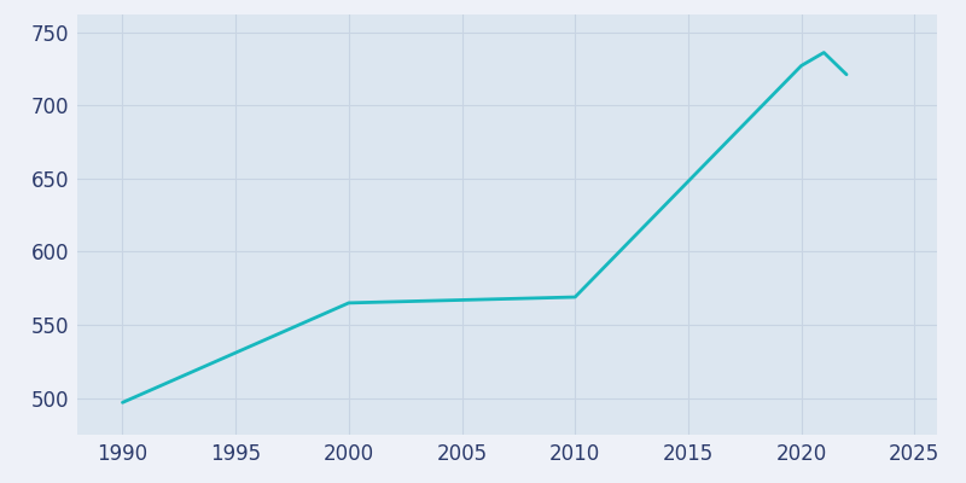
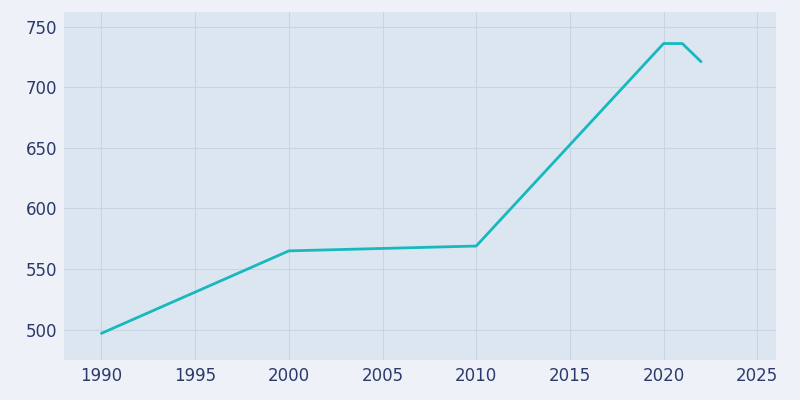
2020: 727 -> 736
